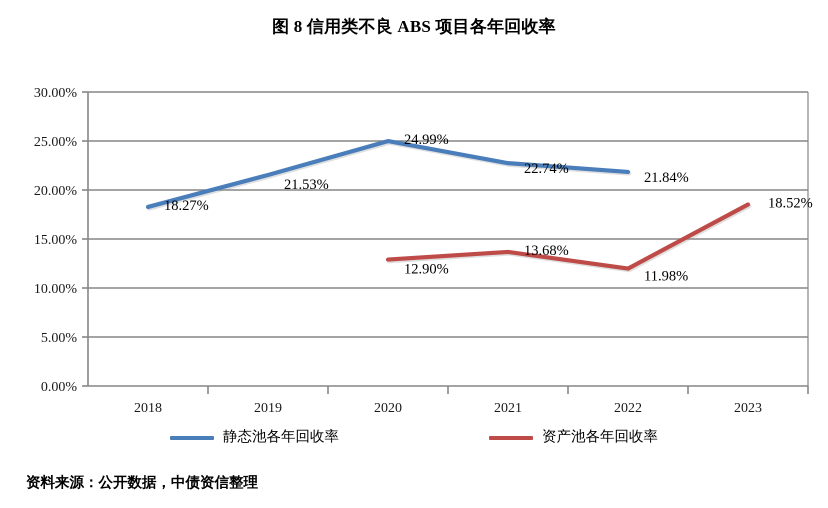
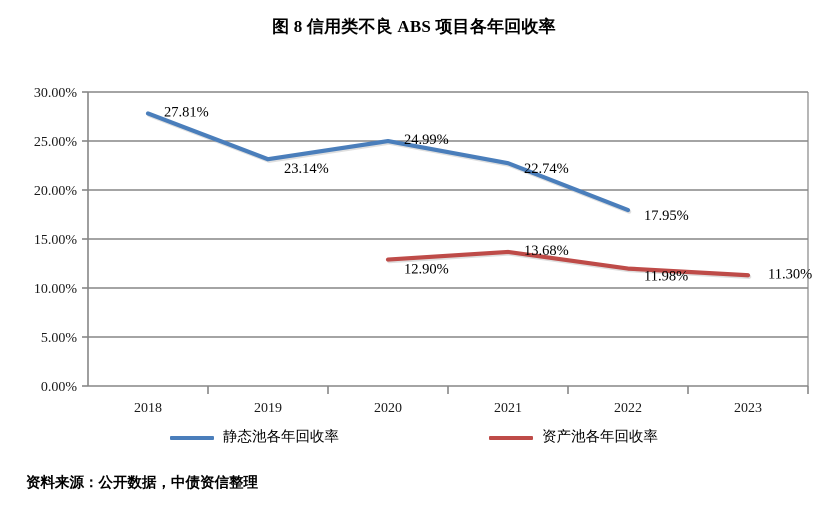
静态池各年回收率/2018: 18.27% -> 27.81%
静态池各年回收率/2019: 21.53% -> 23.14%
静态池各年回收率/2022: 21.84% -> 17.95%
资产池各年回收率/2023: 18.52% -> 11.30%
